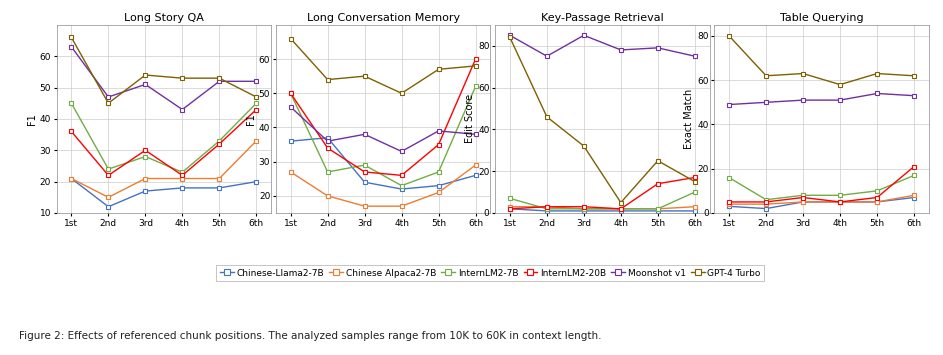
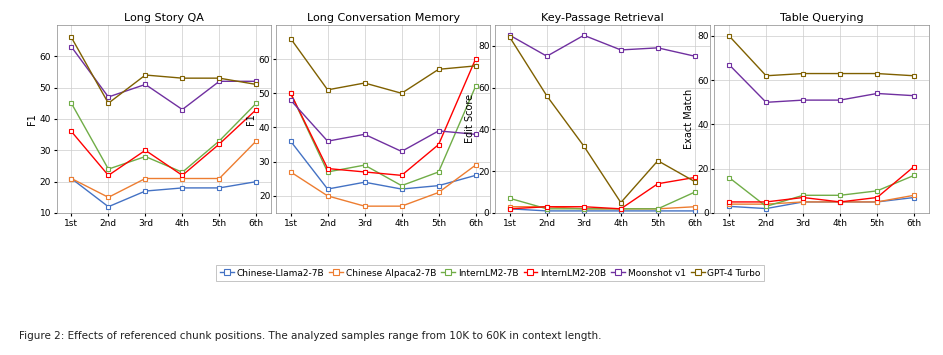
Long Story QA/GPT-4 Turbo/6th: 47 -> 51
Long Conversation Memory/Moonshot v1/1st: 46 -> 48
Long Conversation Memory/Chinese-Llama2-7B/2nd: 37 -> 22
Long Conversation Memory/InternLM2-20B/2nd: 34 -> 28
Long Conversation Memory/GPT-4 Turbo/2nd: 54 -> 51
Long Conversation Memory/GPT-4 Turbo/3rd: 55 -> 53
Key-Passage Retrieval/GPT-4 Turbo/2nd: 46 -> 56
Table Querying/Moonshot v1/1st: 49 -> 67
Table Querying/InternLM2-7B/2nd: 6 -> 3
Table Querying/GPT-4 Turbo/4th: 58 -> 63
